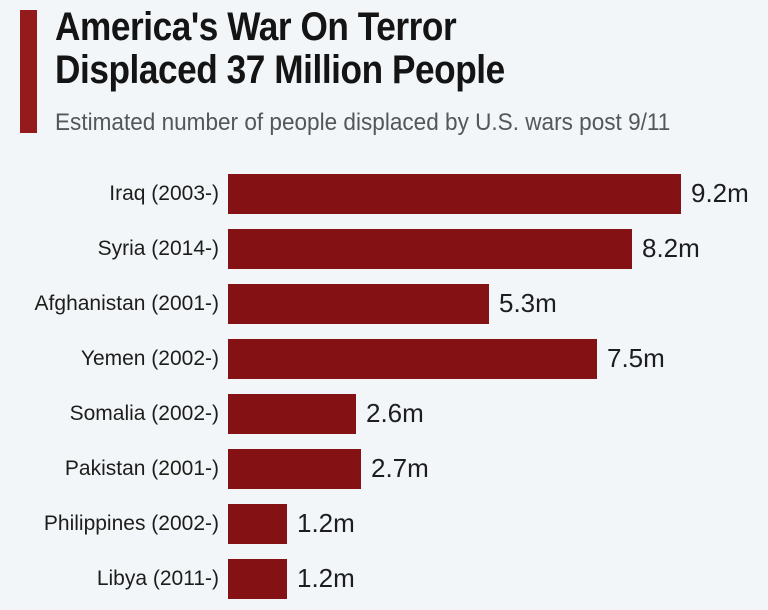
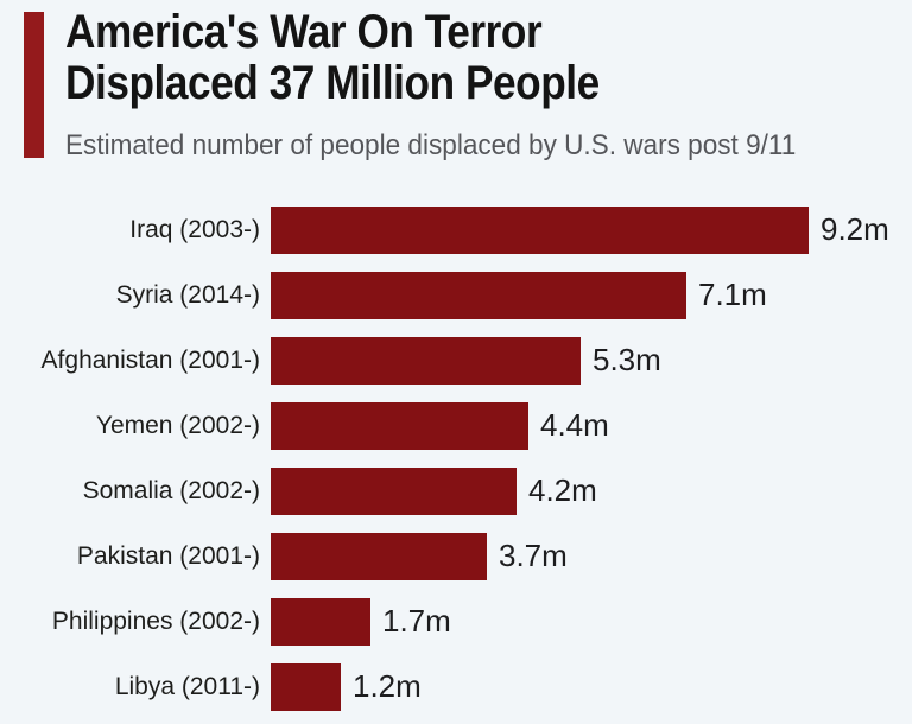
Syria (2014-): 8.2m -> 7.1m
Yemen (2002-): 7.5m -> 4.4m
Somalia (2002-): 2.6m -> 4.2m
Pakistan (2001-): 2.7m -> 3.7m
Philippines (2002-): 1.2m -> 1.7m
